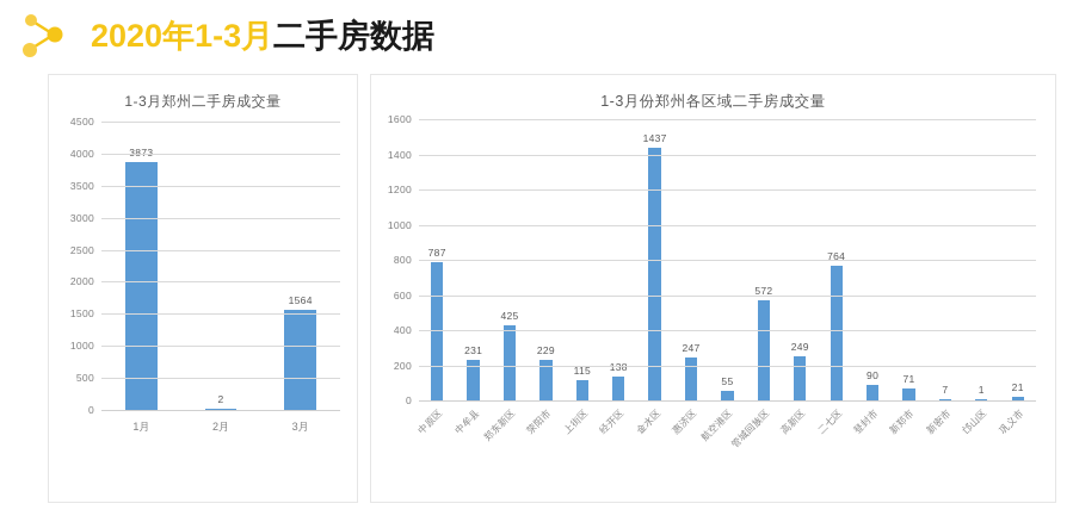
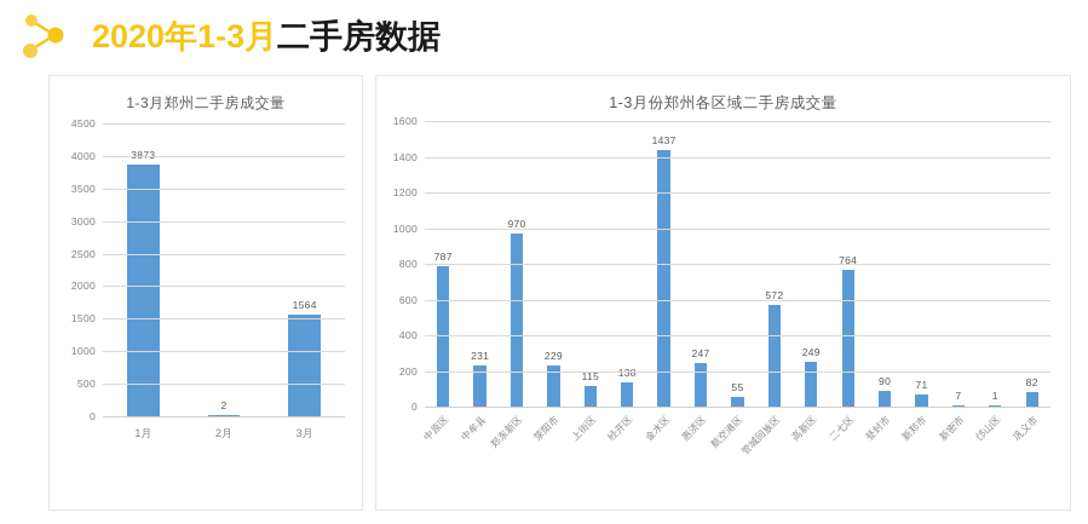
1-3月份郑州各区域二手房成交量/郑东新区: 425 -> 970
1-3月份郑州各区域二手房成交量/巩义市: 21 -> 82
